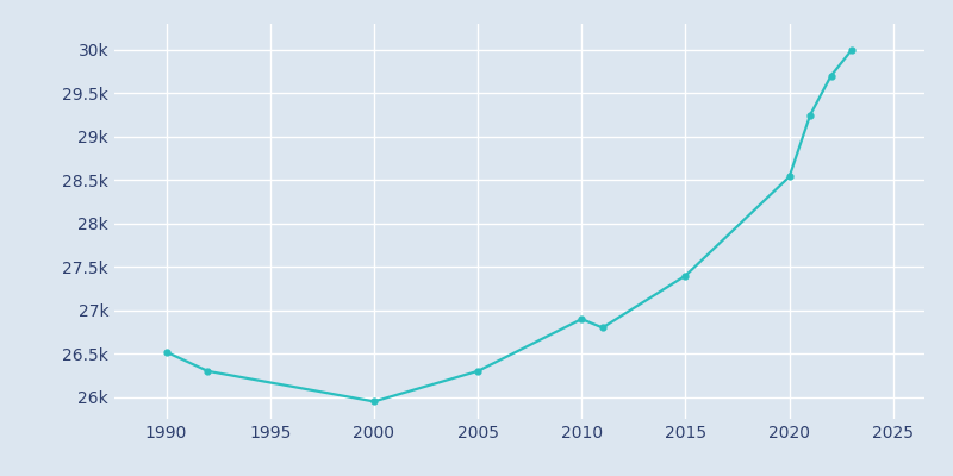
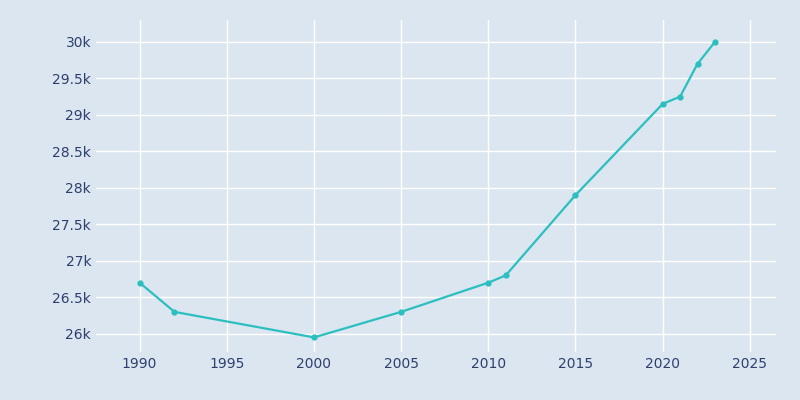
1990: 26.52k -> 26.70k
2010: 26.90k -> 26.70k
2015: 27.40k -> 27.90k
2020: 28.54k -> 29.15k
